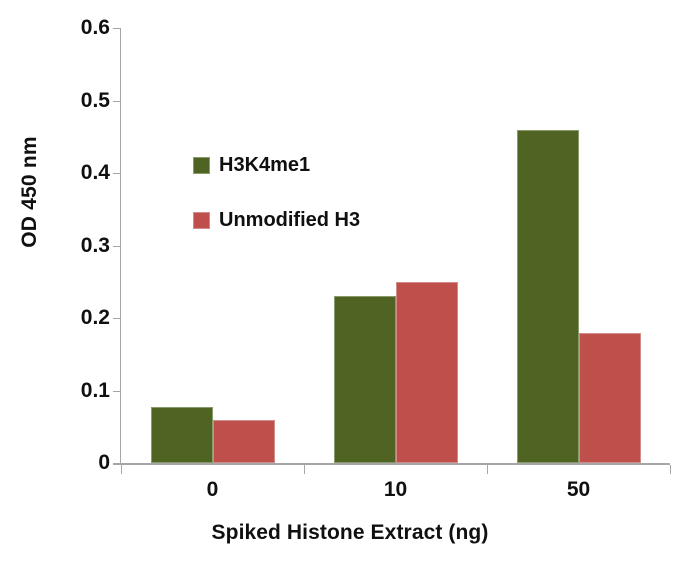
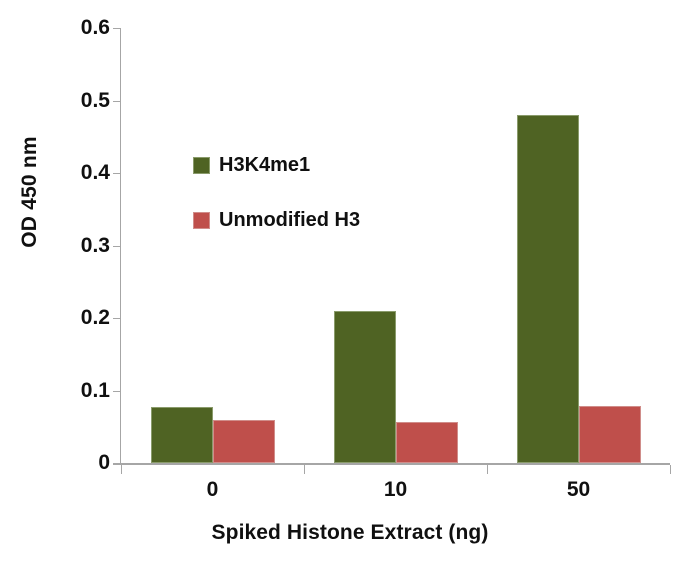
H3K4me1/10: 0.23 -> 0.21
Unmodified H3/10: 0.25 -> 0.06
H3K4me1/50: 0.46 -> 0.48
Unmodified H3/50: 0.18 -> 0.08
